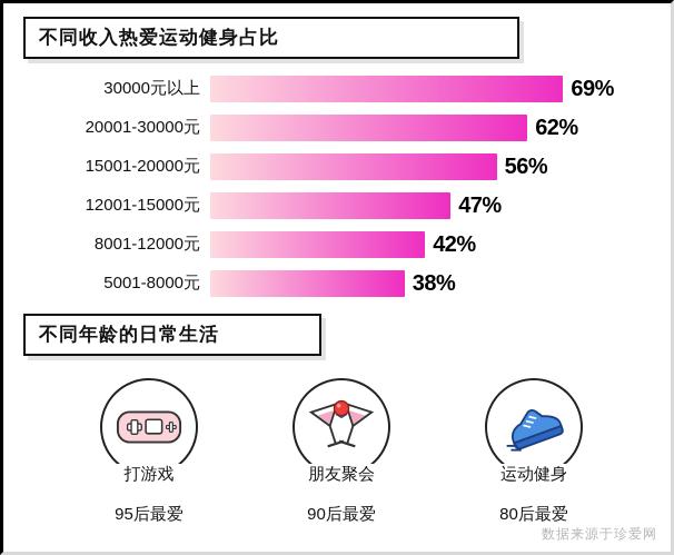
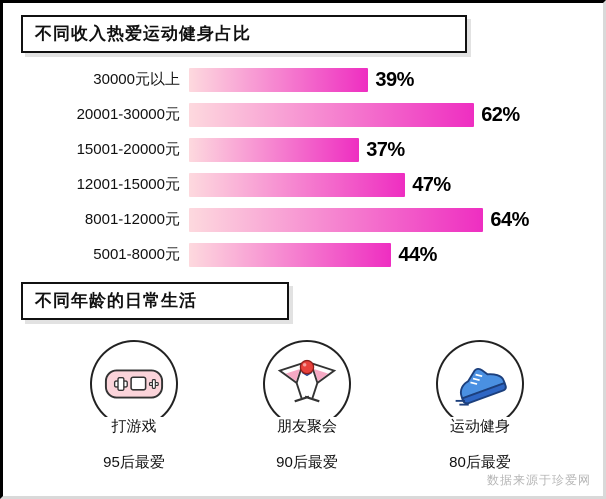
30000元以上: 69% -> 39%
15001-20000元: 56% -> 37%
8001-12000元: 42% -> 64%
5001-8000元: 38% -> 44%
